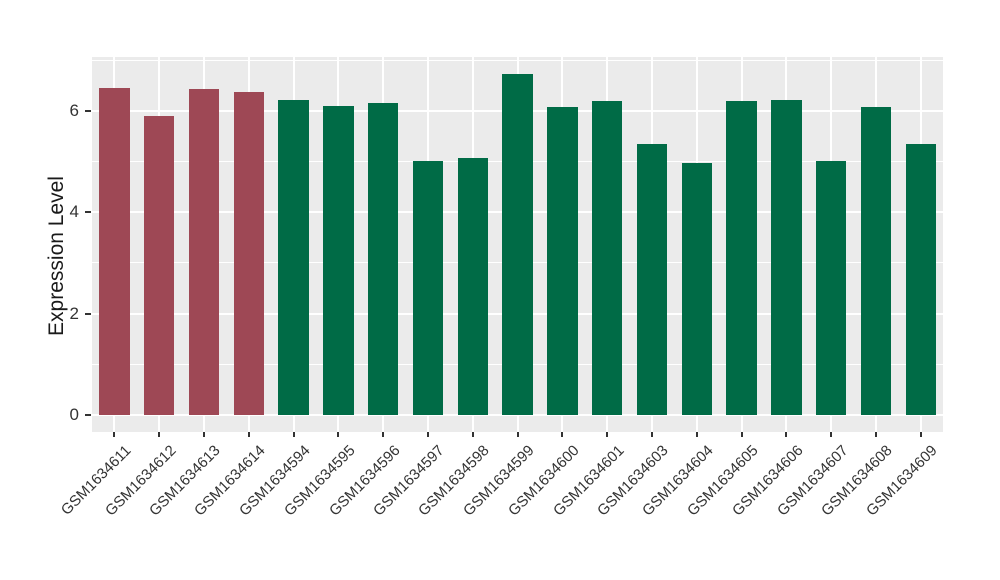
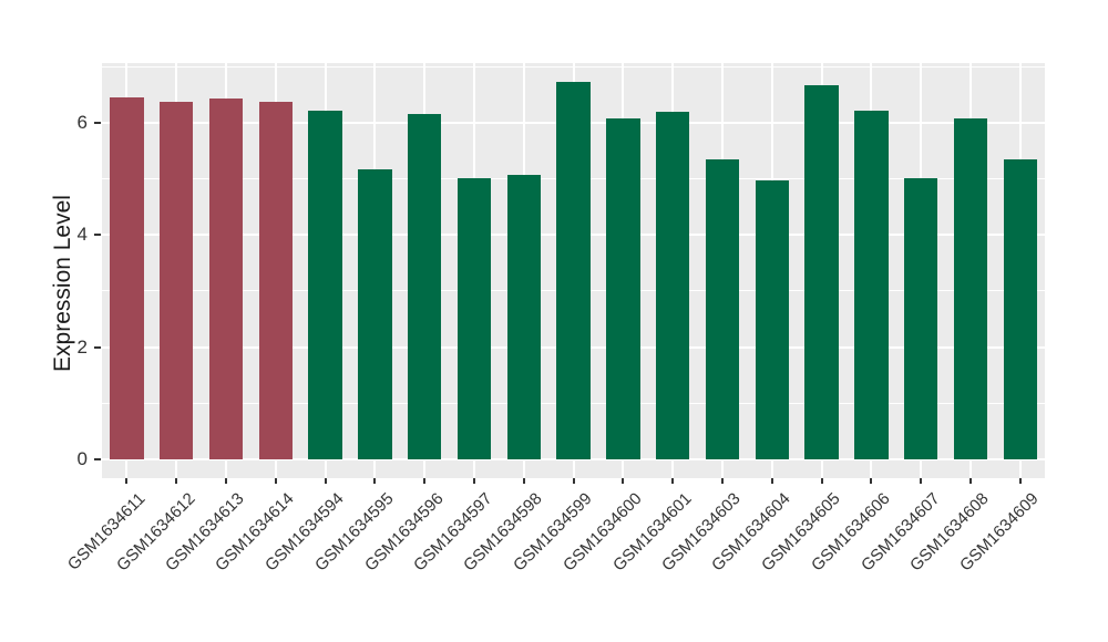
GSM1634612: 5.9 -> 6.4
GSM1634595: 6.1 -> 5.2
GSM1634605: 6.2 -> 6.7
